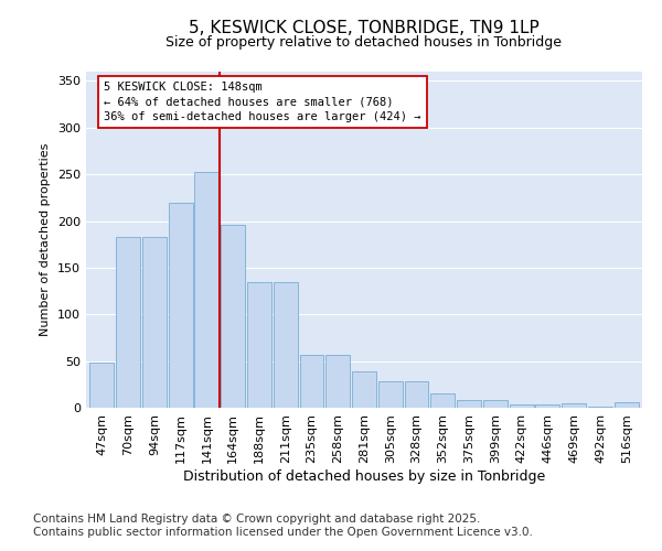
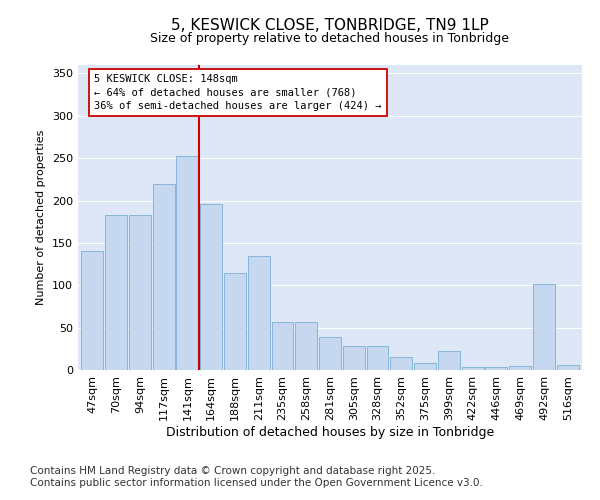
47sqm: 48 -> 140
188sqm: 135 -> 114
399sqm: 8 -> 22
492sqm: 1 -> 102
